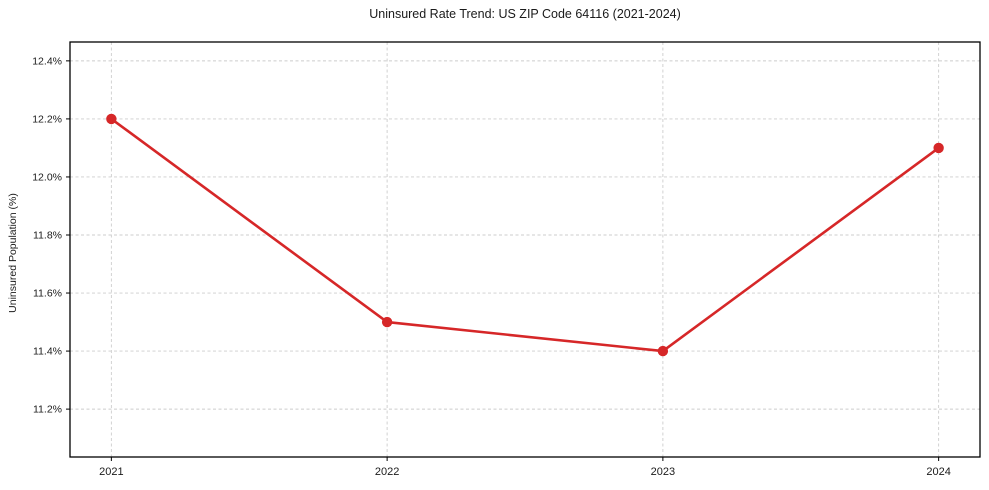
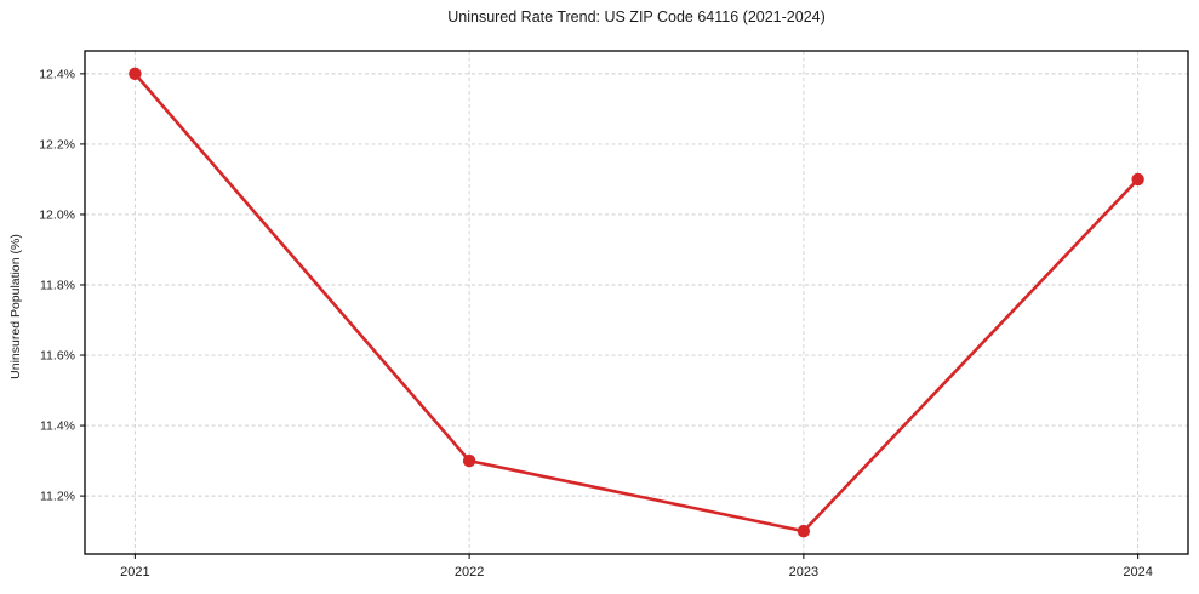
2021: 12.2% -> 12.4%
2022: 11.5% -> 11.3%
2023: 11.4% -> 11.1%
